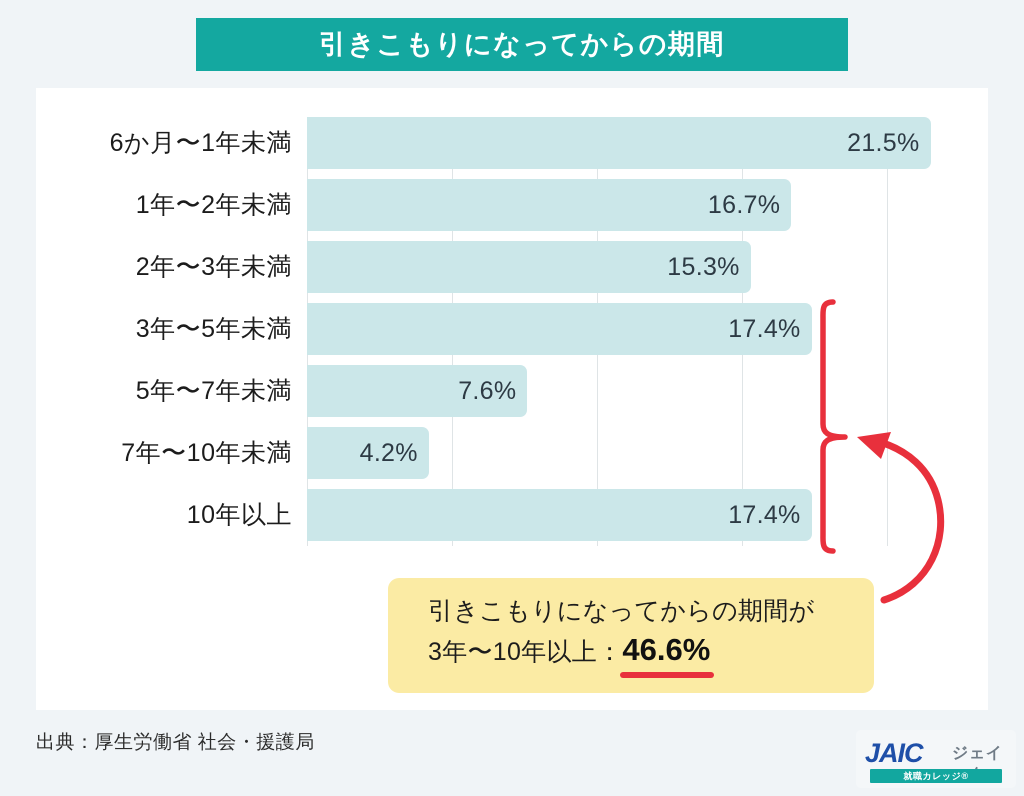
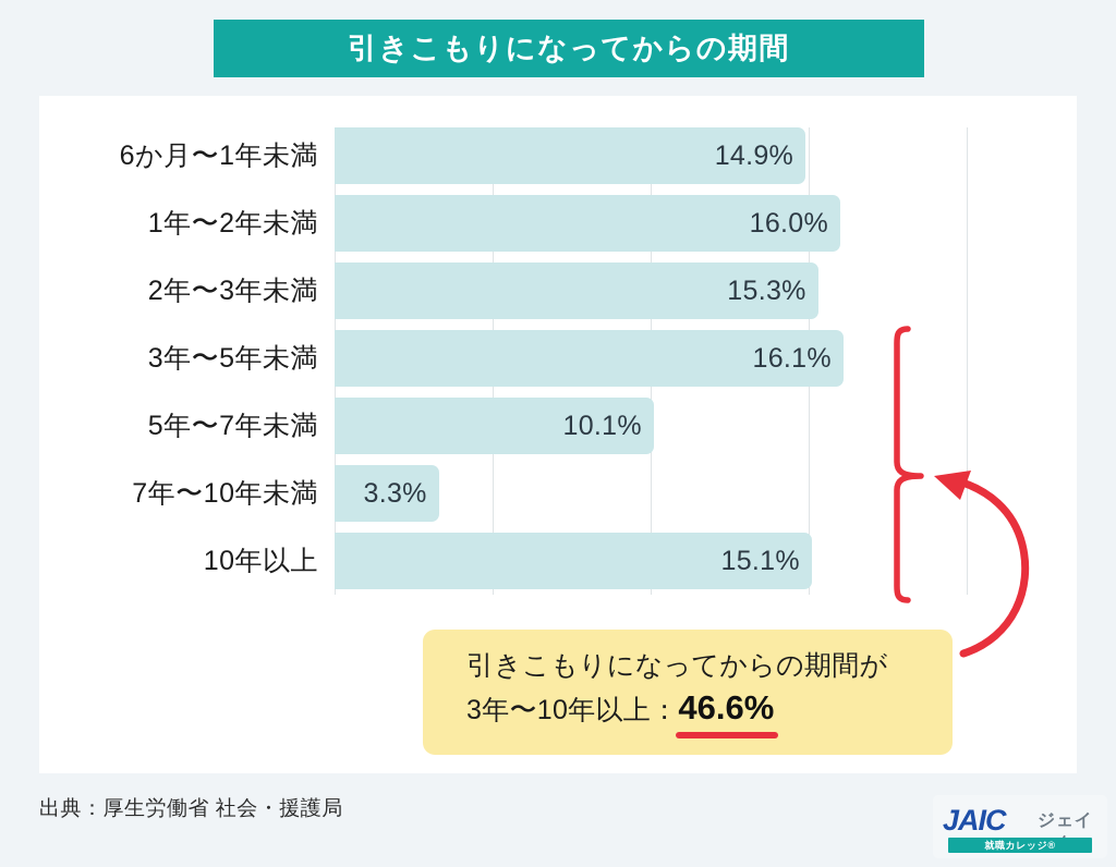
6か月〜1年未満: 21.5% -> 14.9%
1年〜2年未満: 16.7% -> 16.0%
3年〜5年未満: 17.4% -> 16.1%
5年〜7年未満: 7.6% -> 10.1%
7年〜10年未満: 4.2% -> 3.3%
10年以上: 17.4% -> 15.1%
